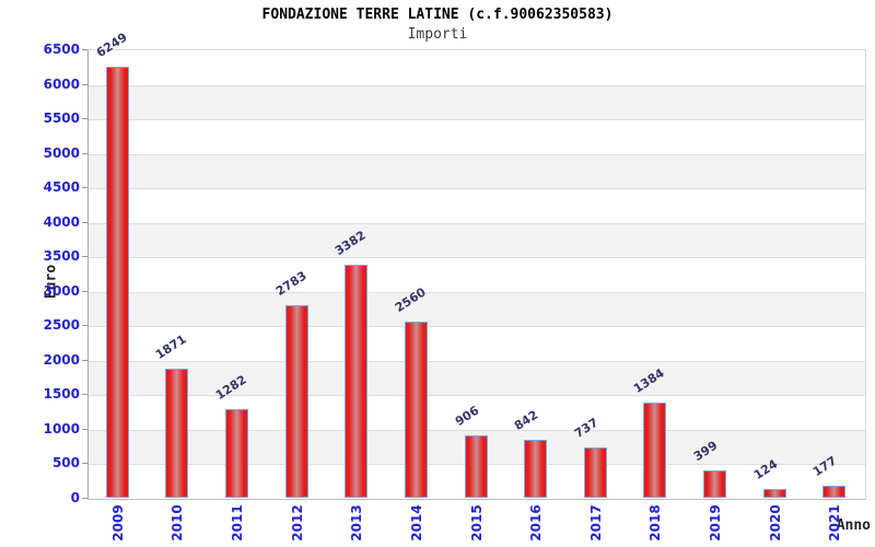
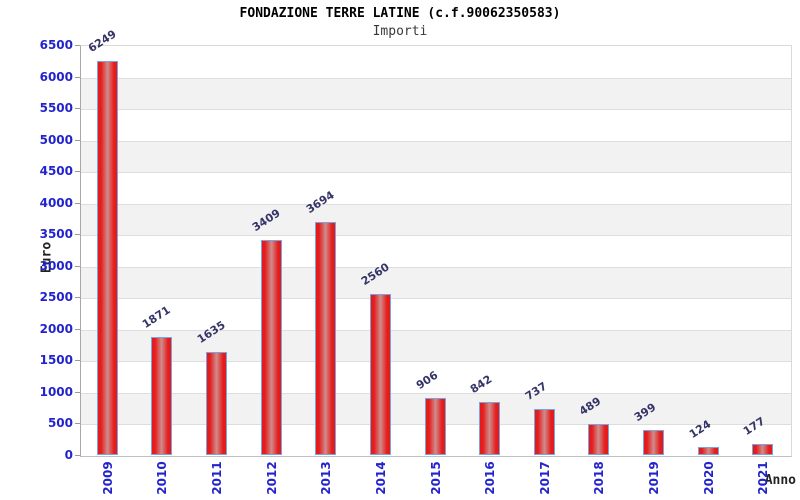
2011: 1282 -> 1635
2012: 2783 -> 3409
2013: 3382 -> 3694
2018: 1384 -> 489
